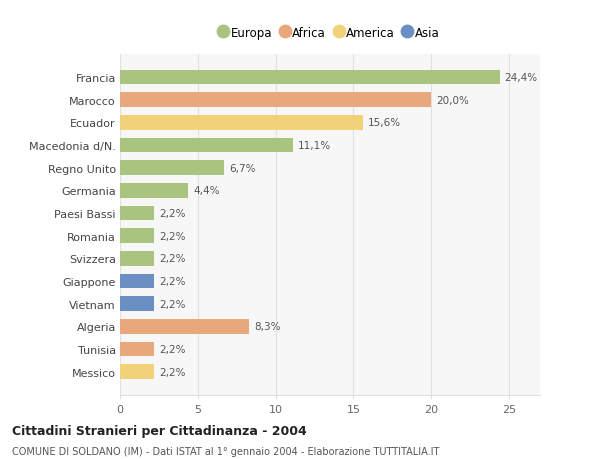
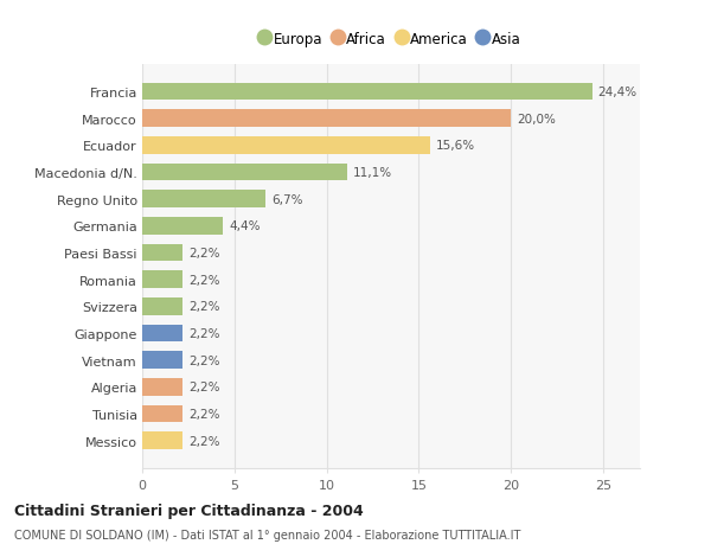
Algeria: 8,3% -> 2,2%
